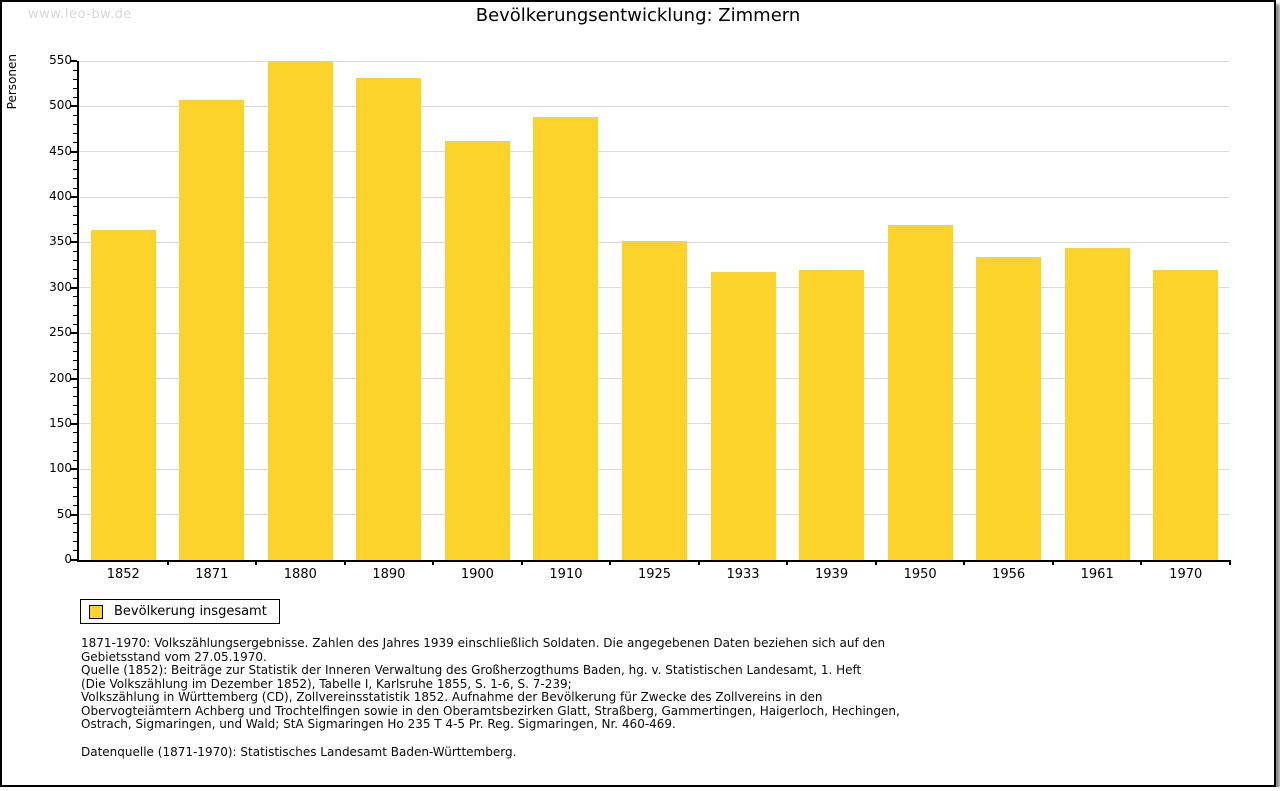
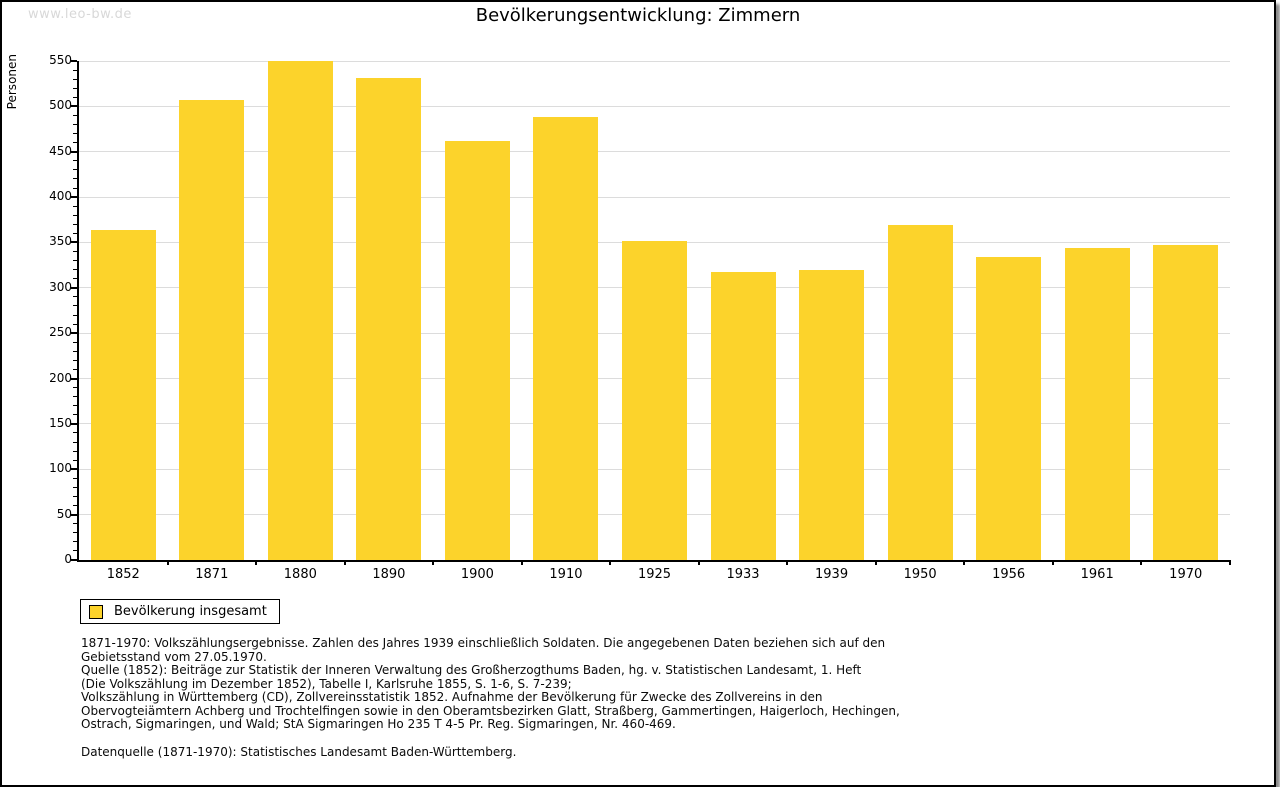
1970: 320 -> 350
